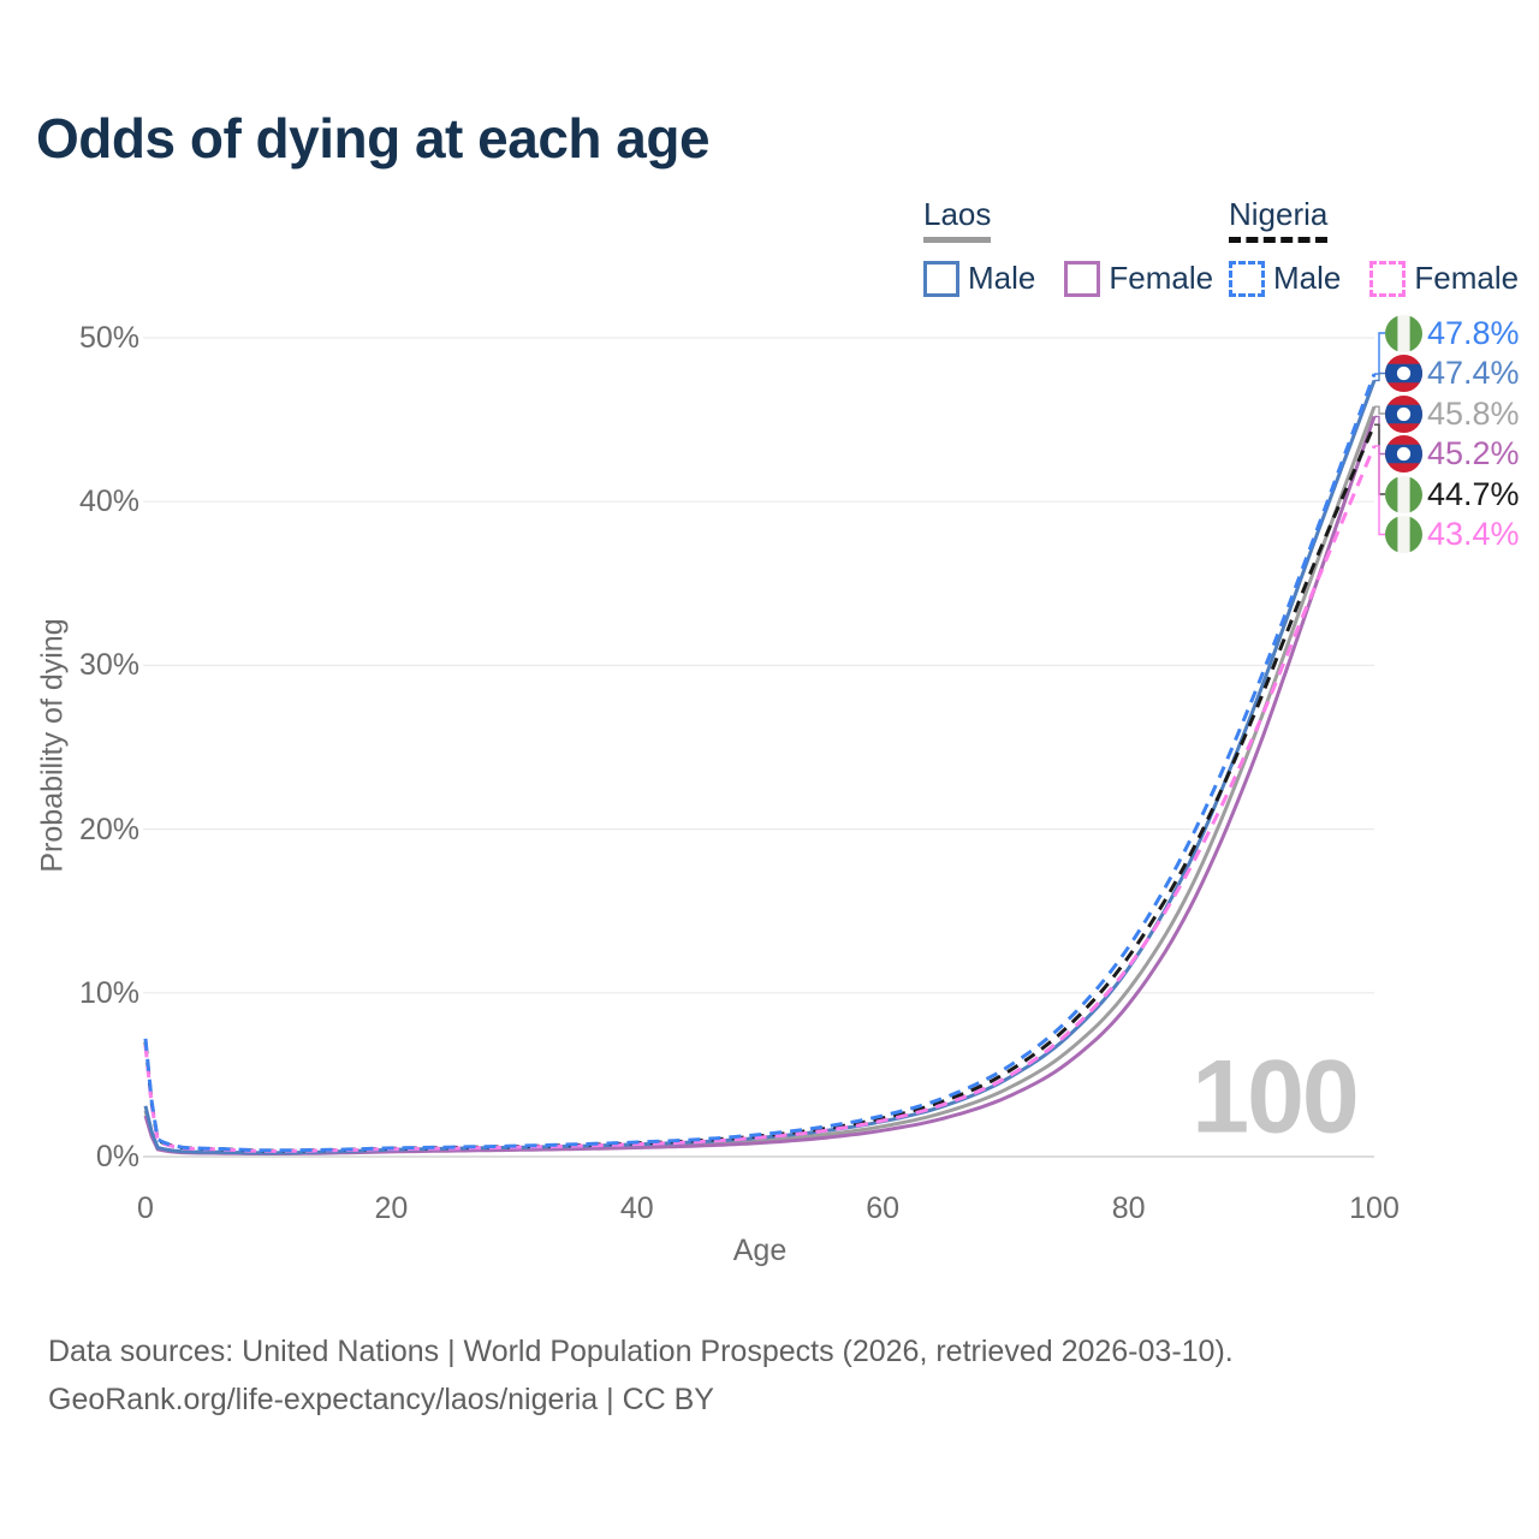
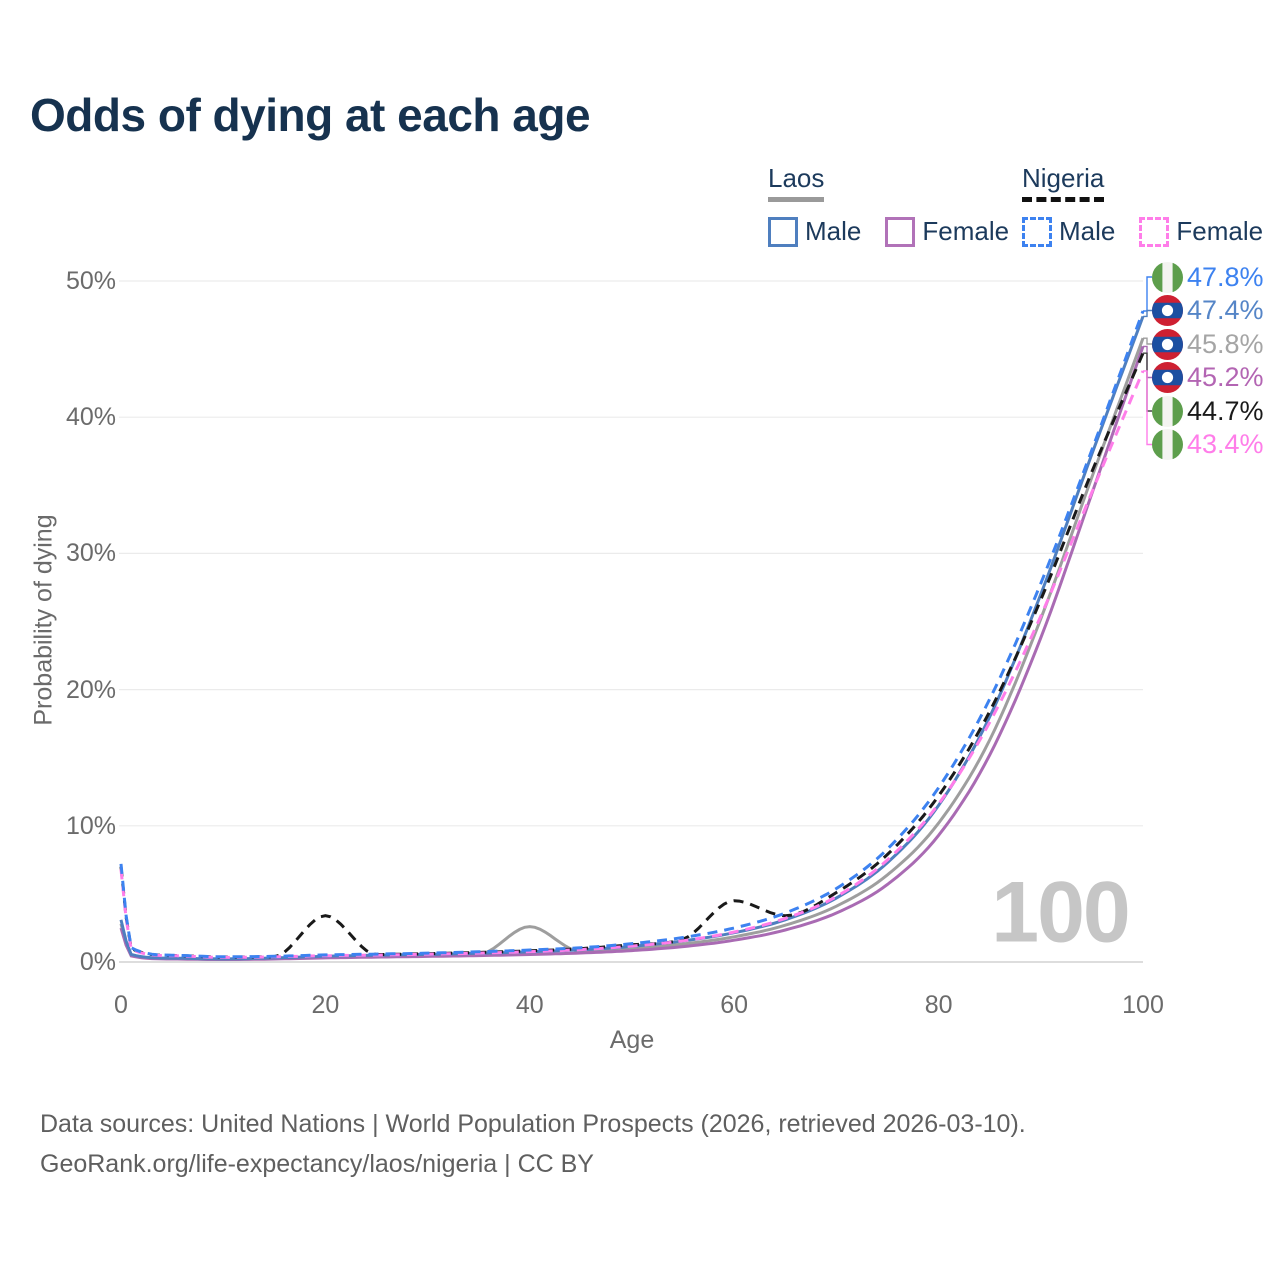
Nigeria/20: 0.5% -> 3.4%
Laos/40: 0.6% -> 2.6%
Nigeria/60: 2.4% -> 4.5%
